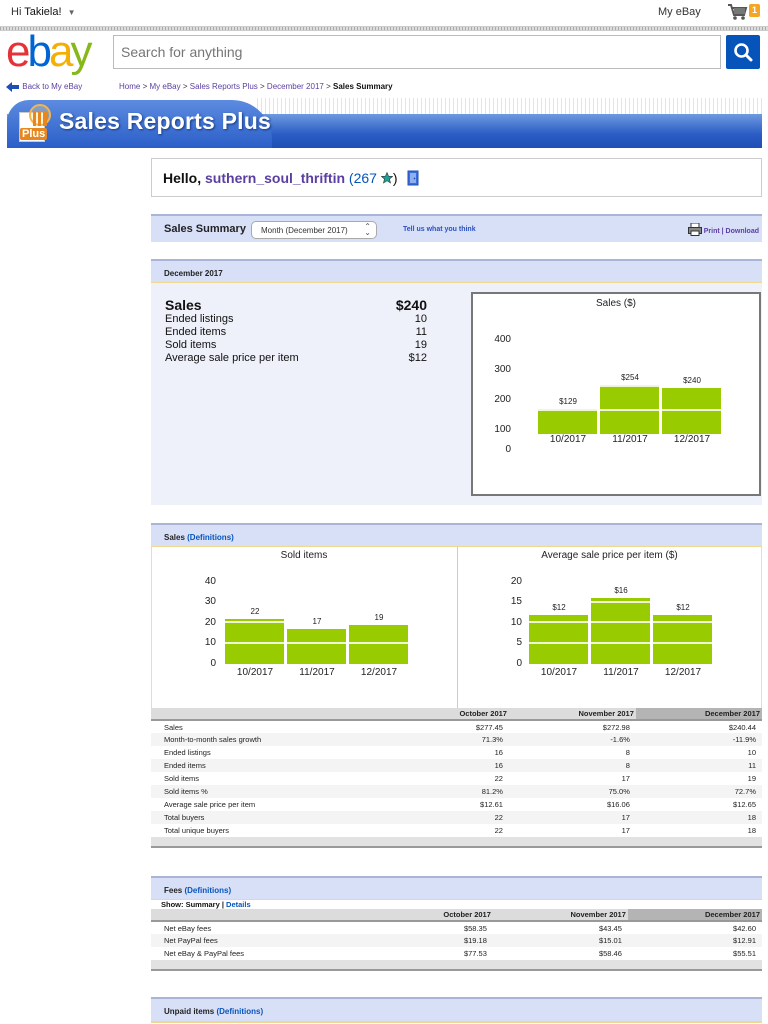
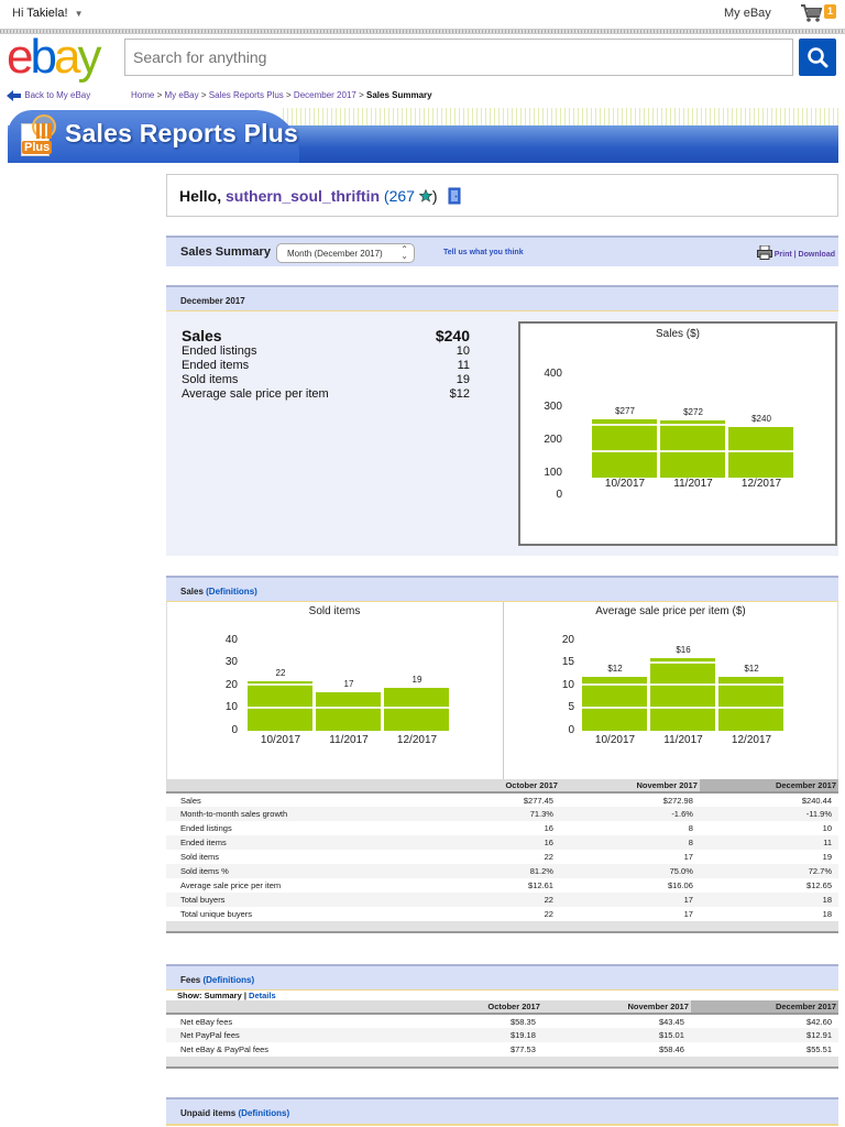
Sales ($)/10/2017: $129 -> $277
Sales ($)/11/2017: $254 -> $272
